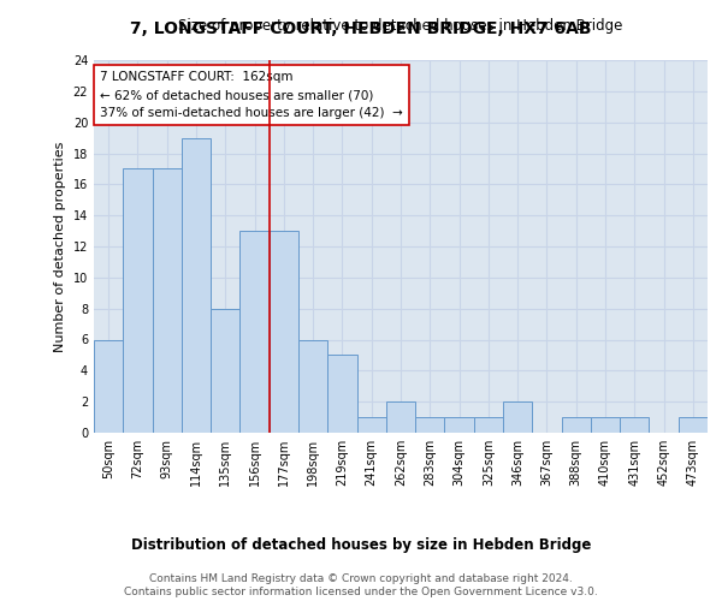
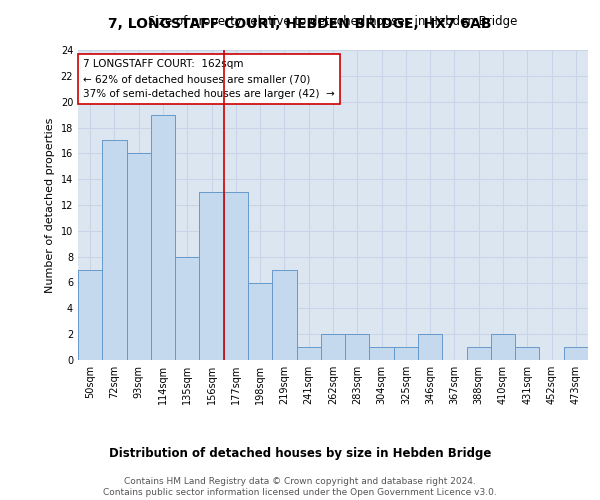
50sqm: 6 -> 7
93sqm: 17 -> 16
219sqm: 5 -> 7
283sqm: 1 -> 2
410sqm: 1 -> 2
